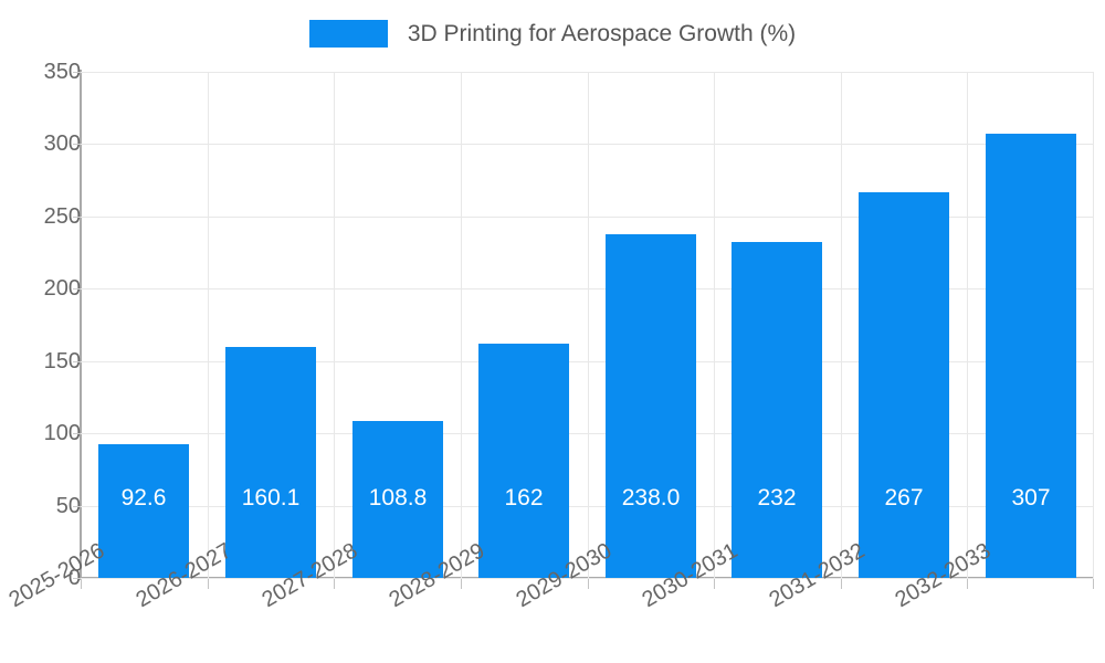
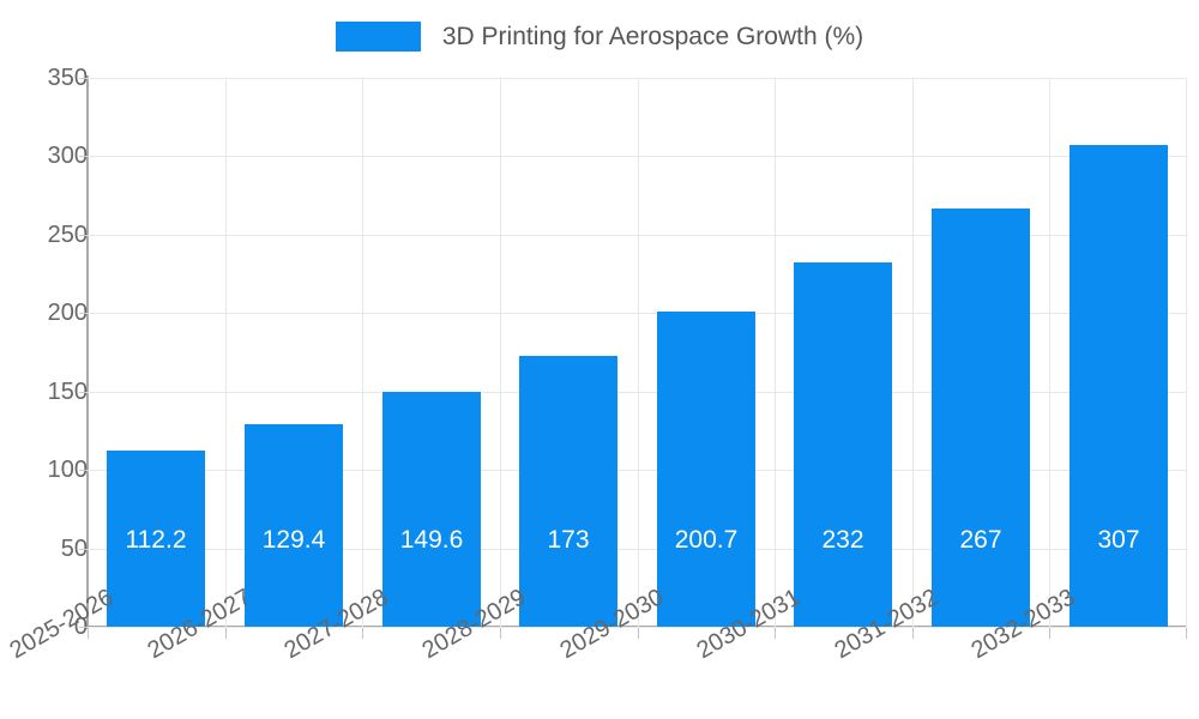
2025-2026: 92.6 -> 112.2
2026-2027: 160.1 -> 129.4
2027-2028: 108.8 -> 149.6
2028-2029: 162 -> 173
2029-2030: 238.0 -> 200.7
